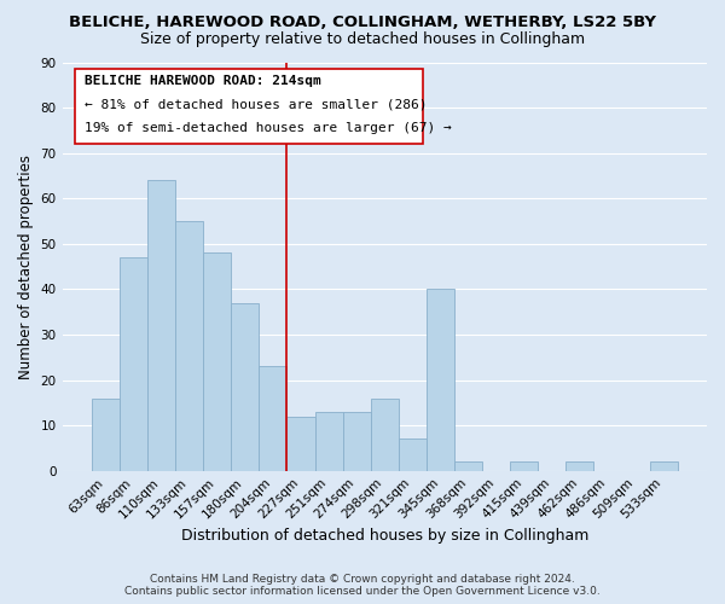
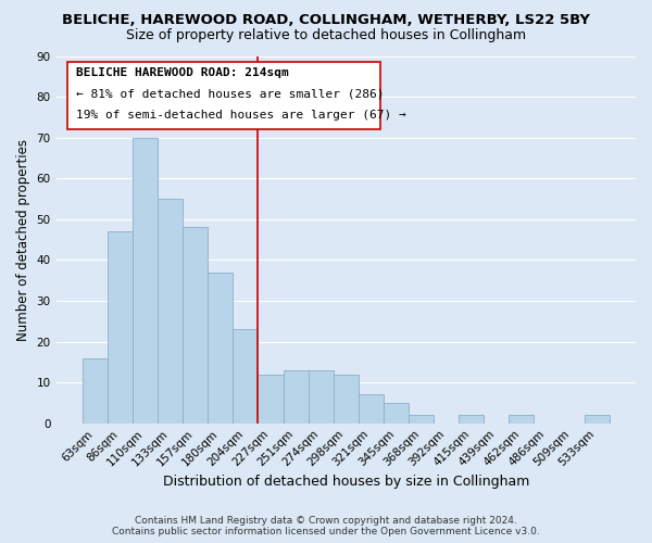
110sqm: 64 -> 70
298sqm: 16 -> 12
345sqm: 40 -> 5
